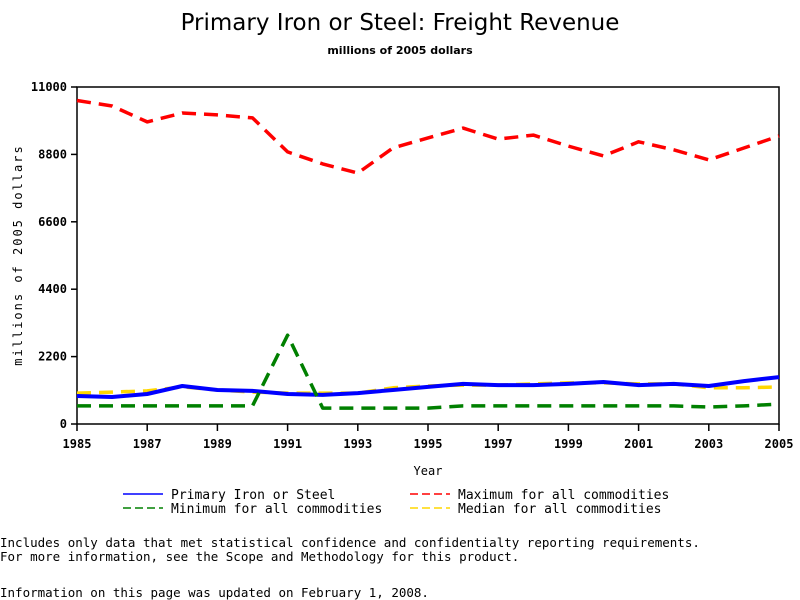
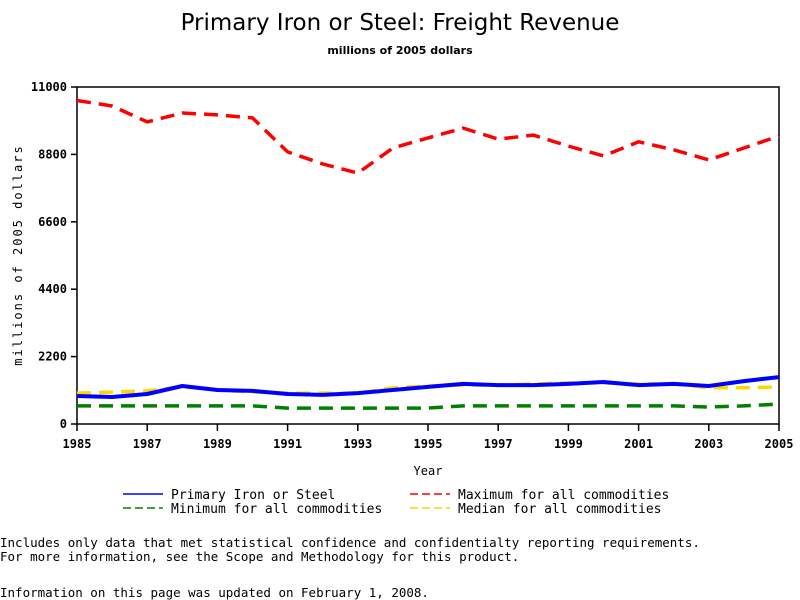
Minimum for all commodities/1991: 2900 -> 500
